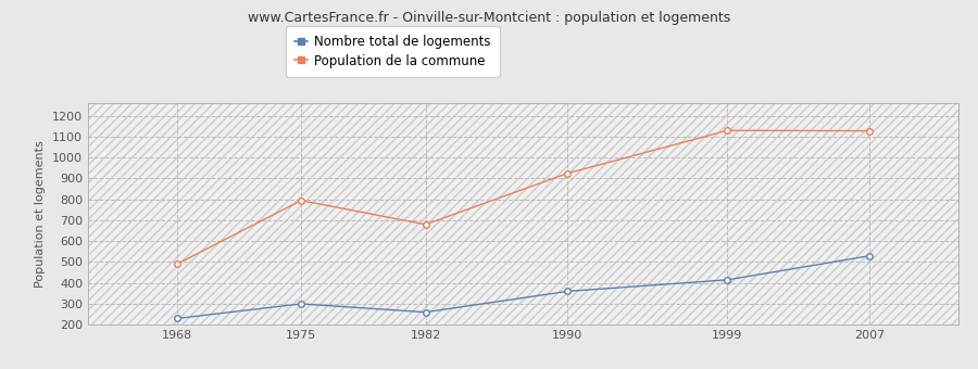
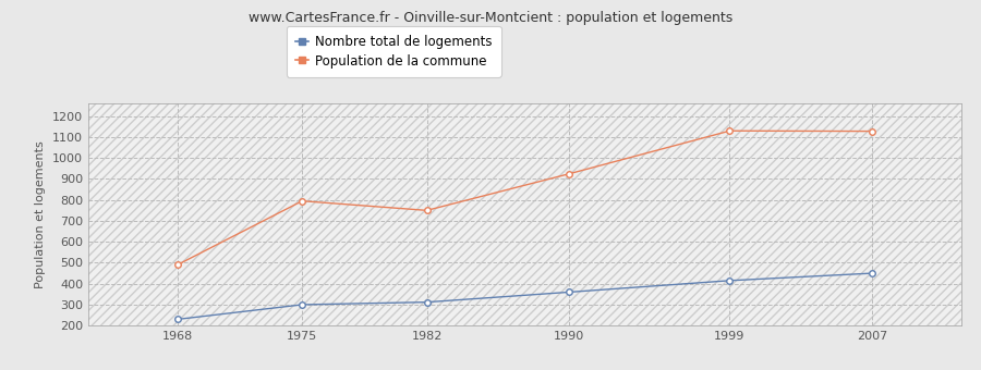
Nombre total de logements/1982: 260 -> 310
Population de la commune/1982: 680 -> 750
Nombre total de logements/2007: 530 -> 450
